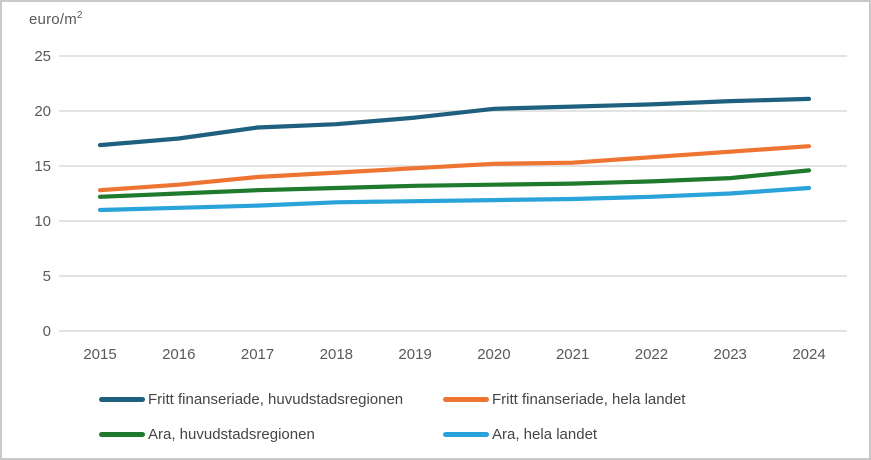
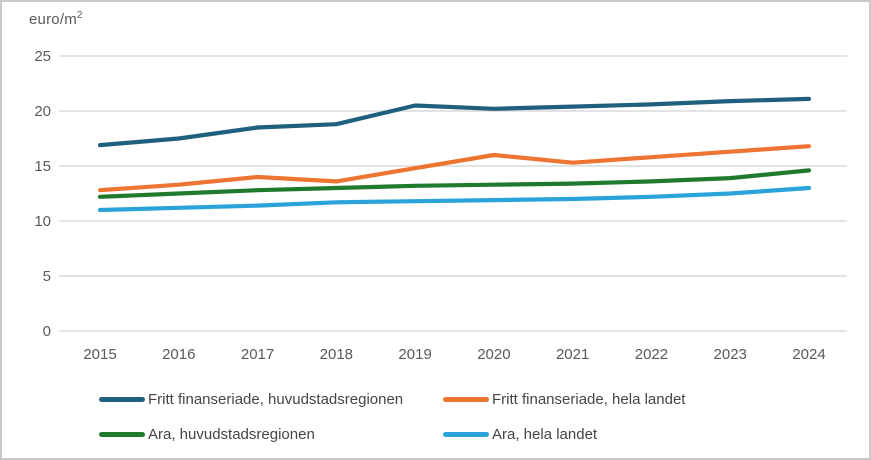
Fritt finanseriade, hela landet/2018: 14.4 -> 13.6
Fritt finanseriade, huvudstadsregionen/2019: 19.4 -> 20.5
Fritt finanseriade, hela landet/2020: 15.2 -> 16.0
